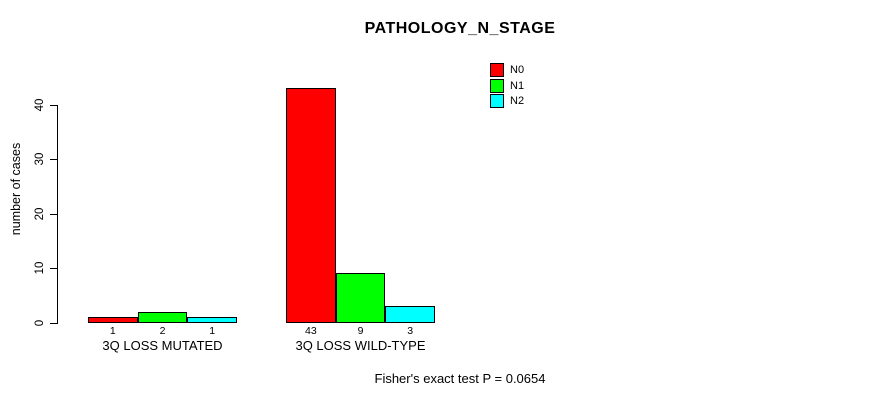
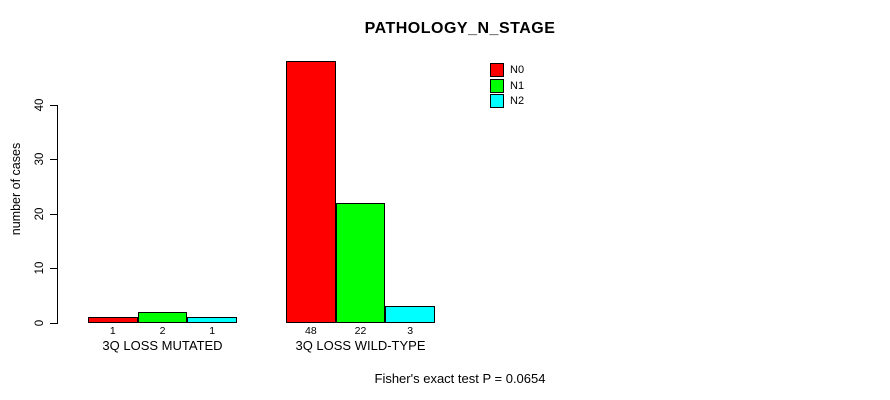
N0/3Q LOSS WILD-TYPE: 43 -> 48
N1/3Q LOSS WILD-TYPE: 9 -> 22
